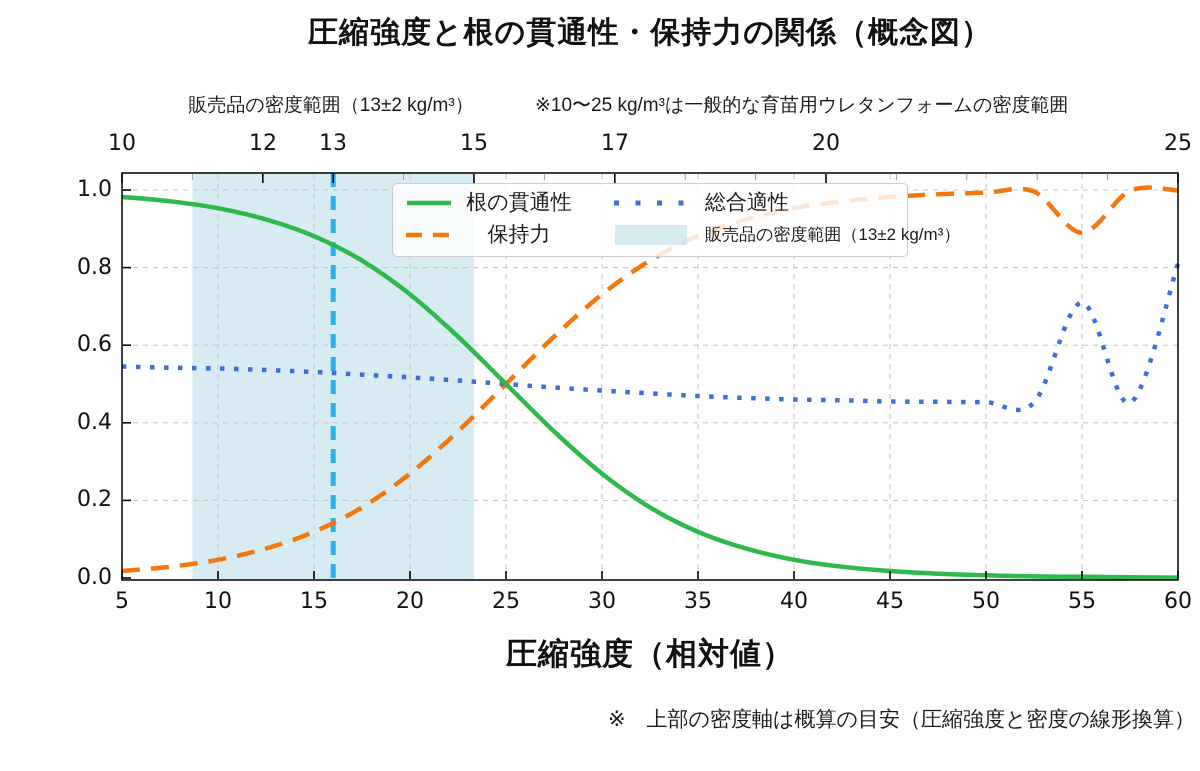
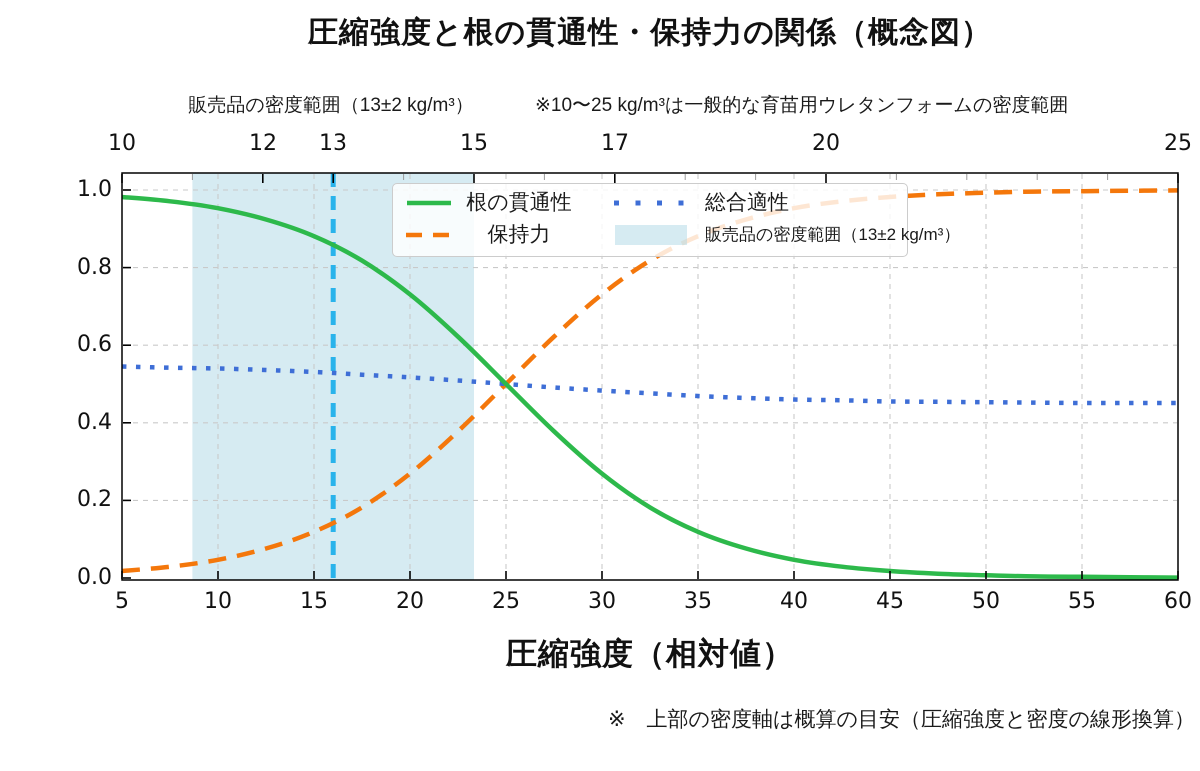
保持力/55: 0.89 -> 1.00
総合適性/55: 0.71 -> 0.45
総合適性/60: 0.81 -> 0.45
